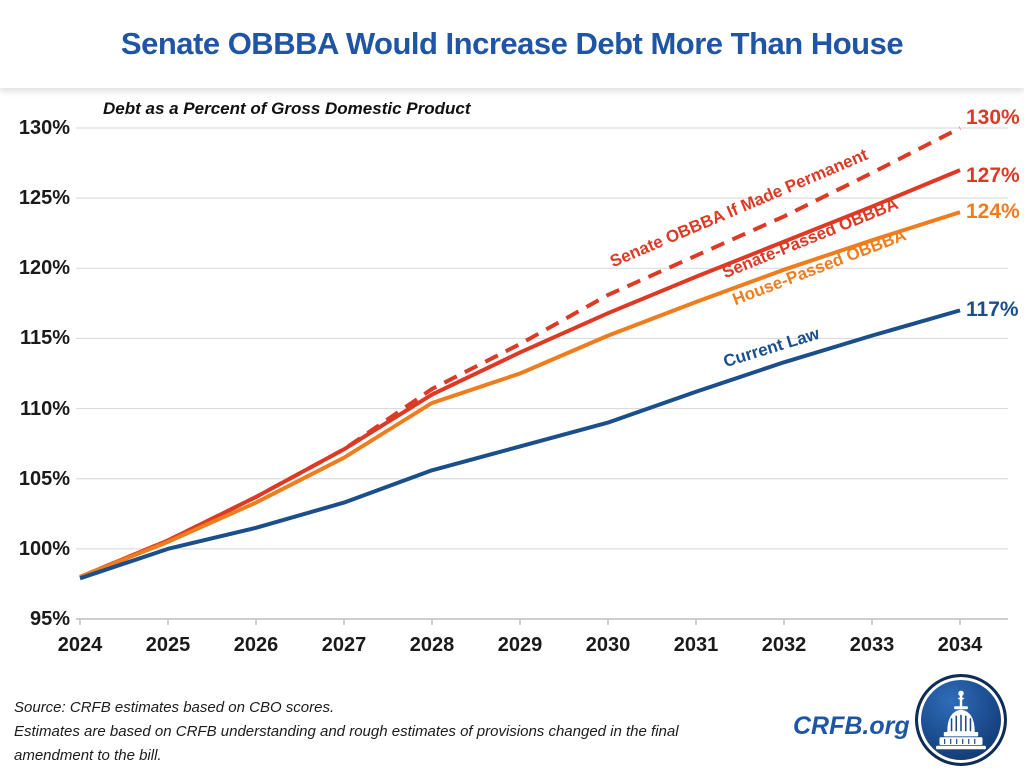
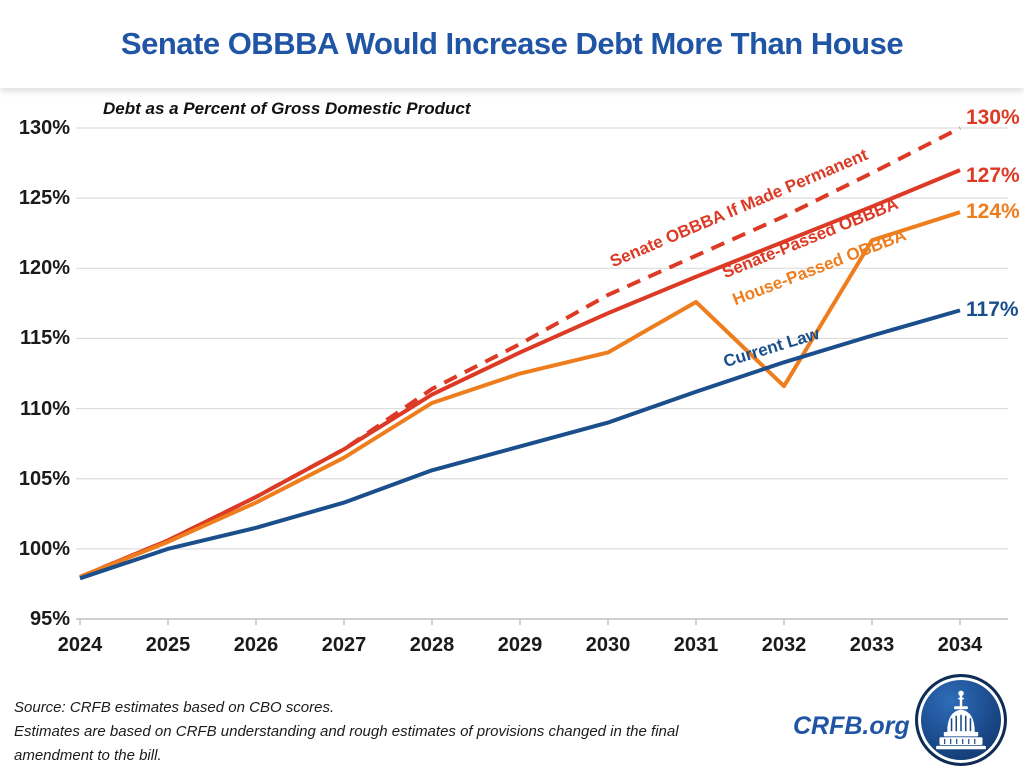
House-Passed OBBBA/2030: 115.2% -> 114.0%
House-Passed OBBBA/2032: 119.9% -> 111.6%
